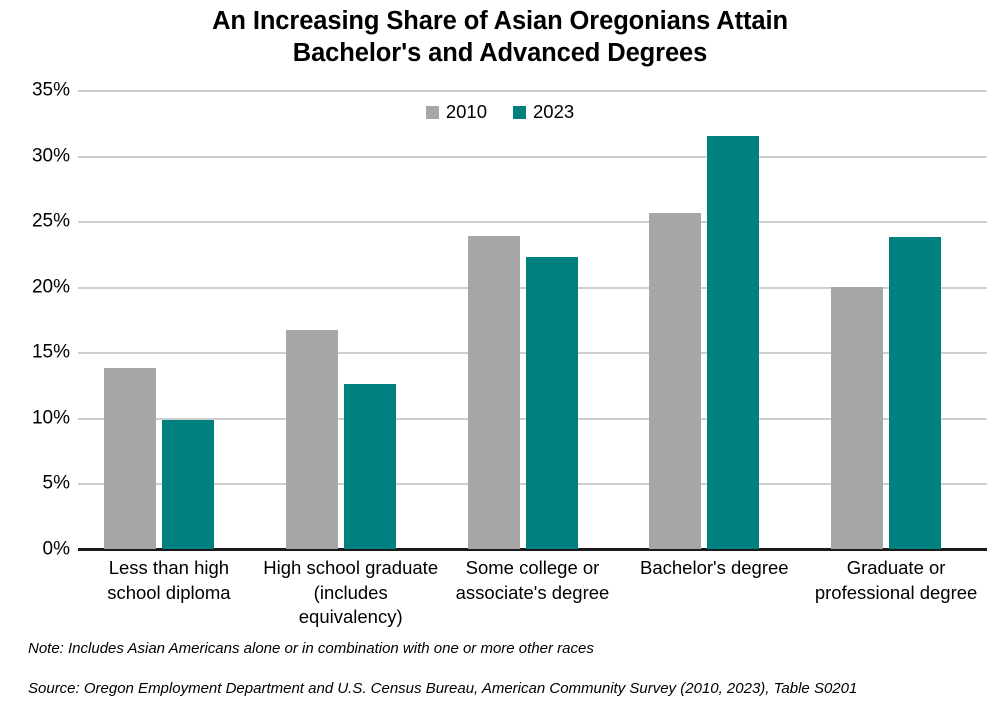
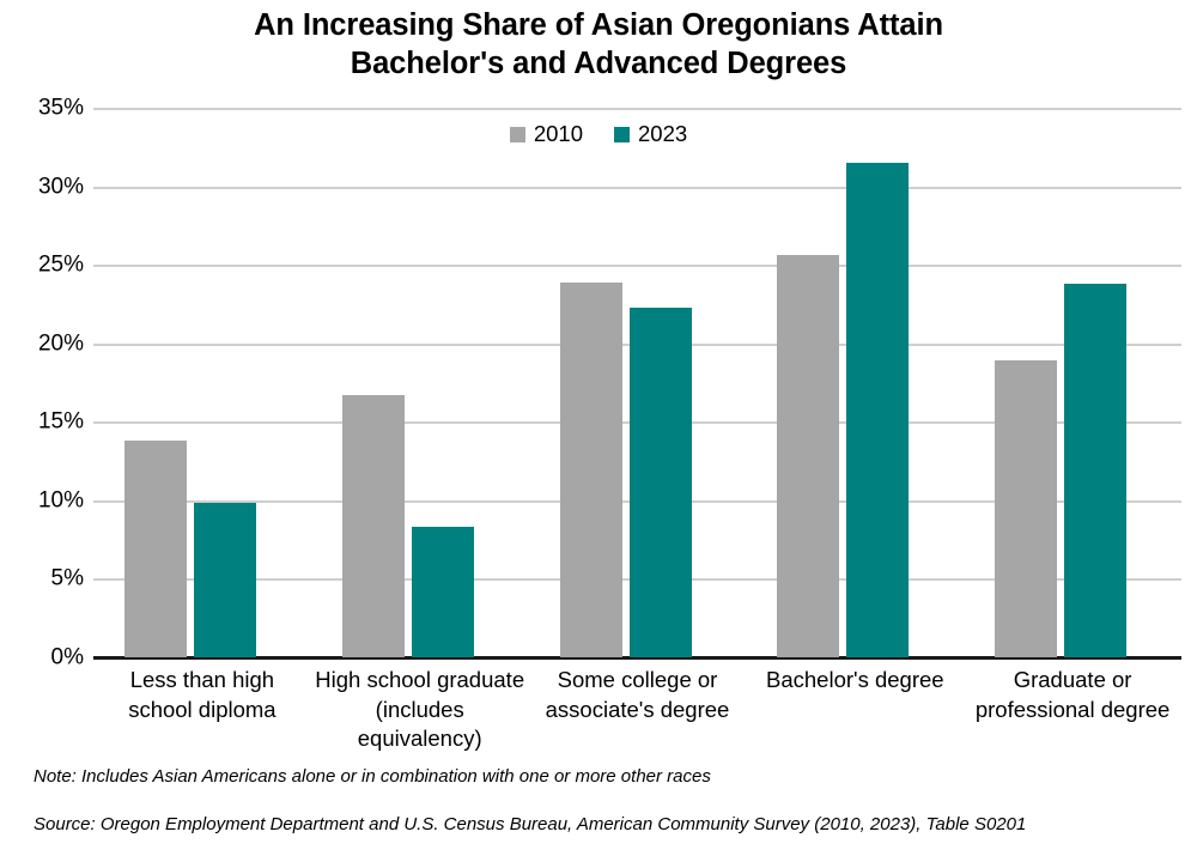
2023/High school graduate (includes equivalency): 12.6% -> 8.3%
2010/Graduate or professional degree: 20.0% -> 18.9%
